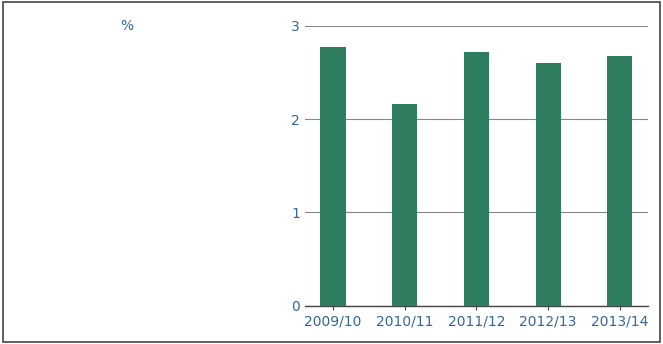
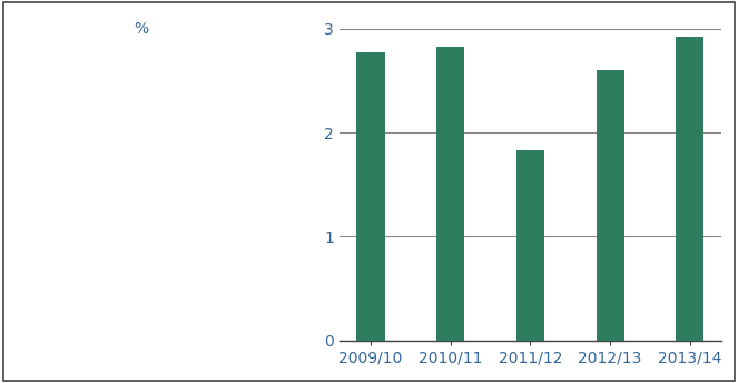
2010/11: 2.16 -> 2.82
2011/12: 2.72 -> 1.83
2013/14: 2.68 -> 2.92
